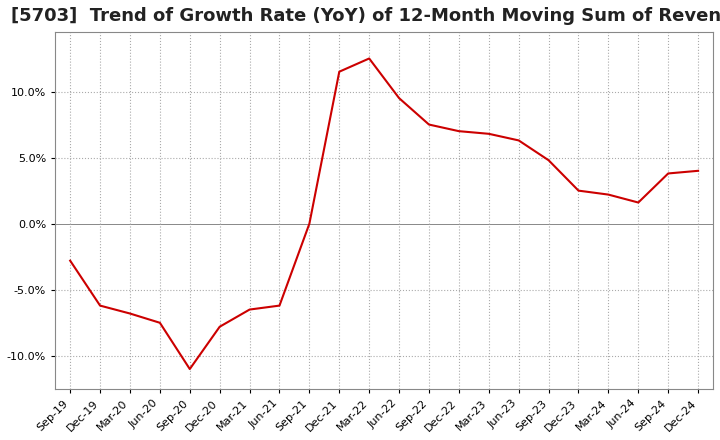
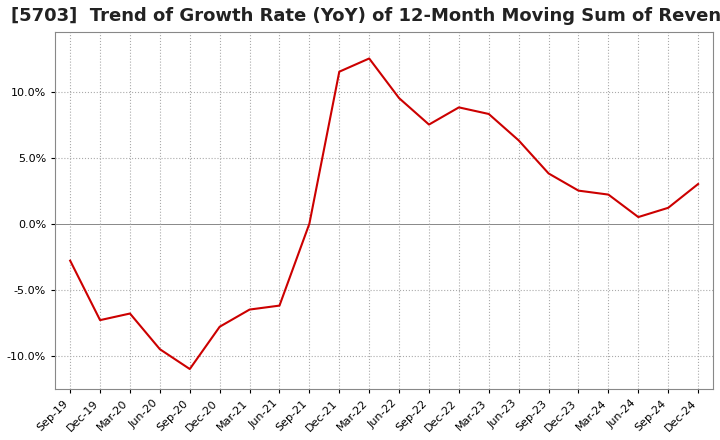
Dec-19: -6.2% -> -7.3%
Jun-20: -7.5% -> -9.5%
Dec-22: 7.0% -> 8.8%
Mar-23: 6.8% -> 8.3%
Sep-23: 4.8% -> 3.8%
Jun-24: 1.6% -> 0.5%
Sep-24: 3.8% -> 1.2%
Dec-24: 4.0% -> 3.0%
